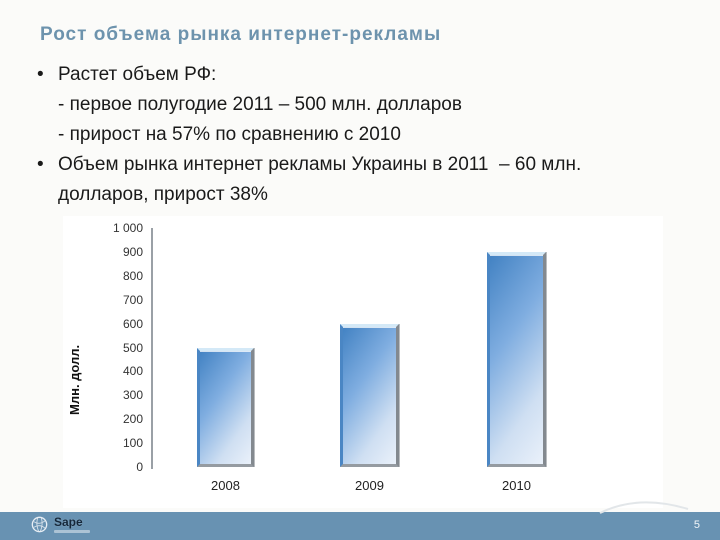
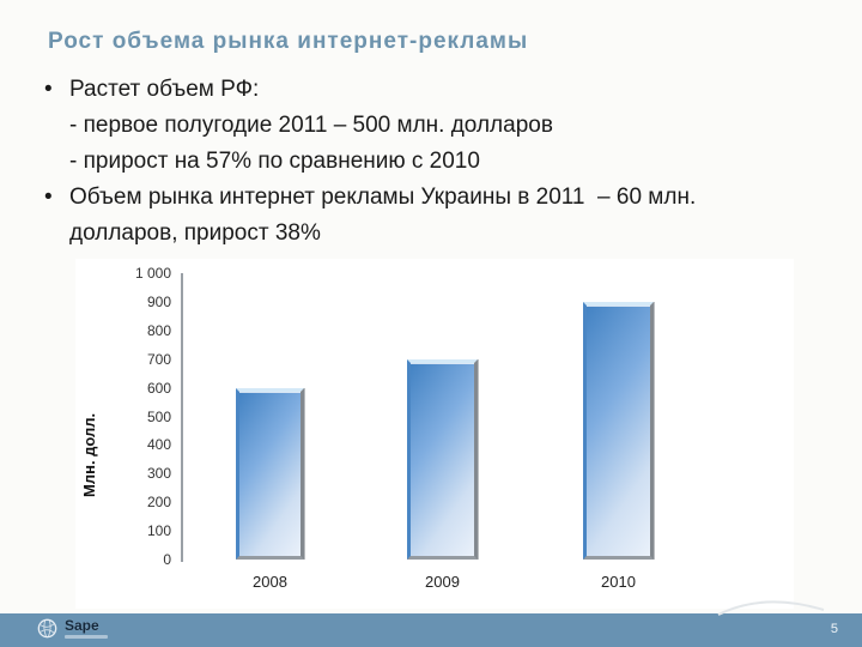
2008: 500 -> 600
2009: 600 -> 700
